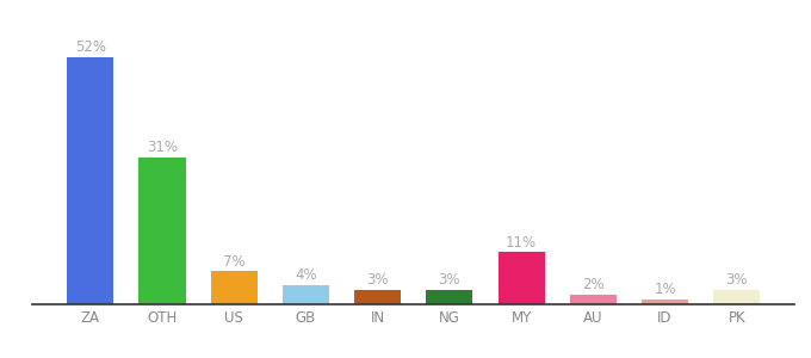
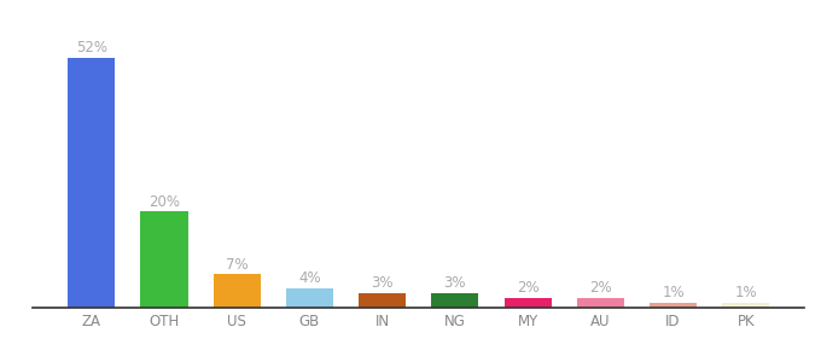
OTH: 31% -> 20%
MY: 11% -> 2%
PK: 3% -> 1%
